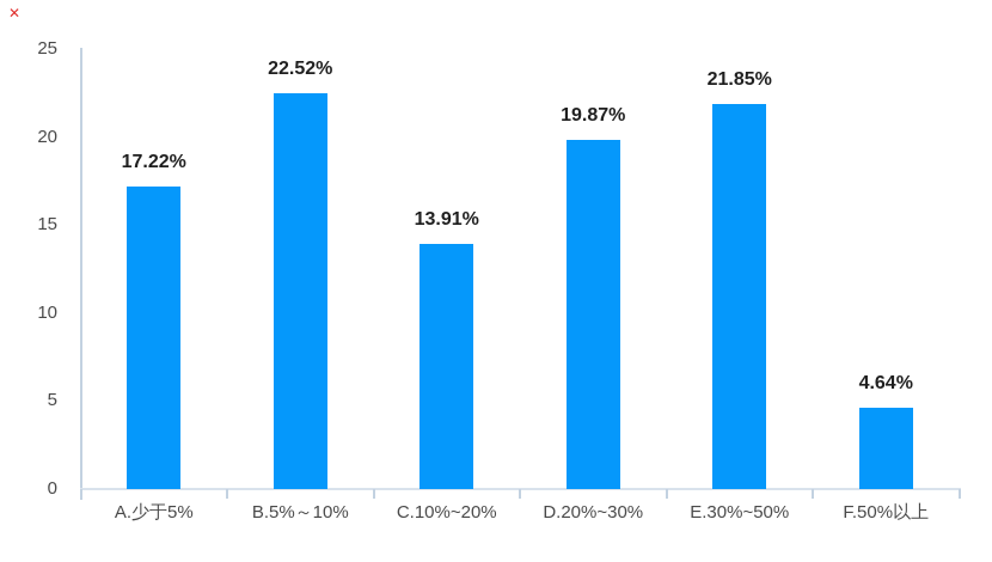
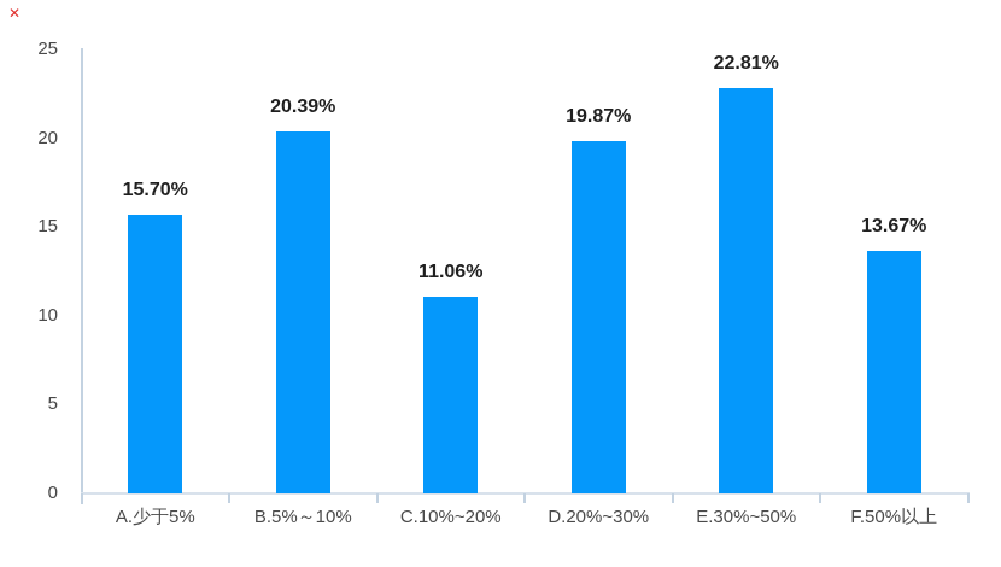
A.少于5%: 17.22% -> 15.70%
B.5%～10%: 22.52% -> 20.39%
C.10%~20%: 13.91% -> 11.06%
E.30%~50%: 21.85% -> 22.81%
F.50%以上: 4.64% -> 13.67%
